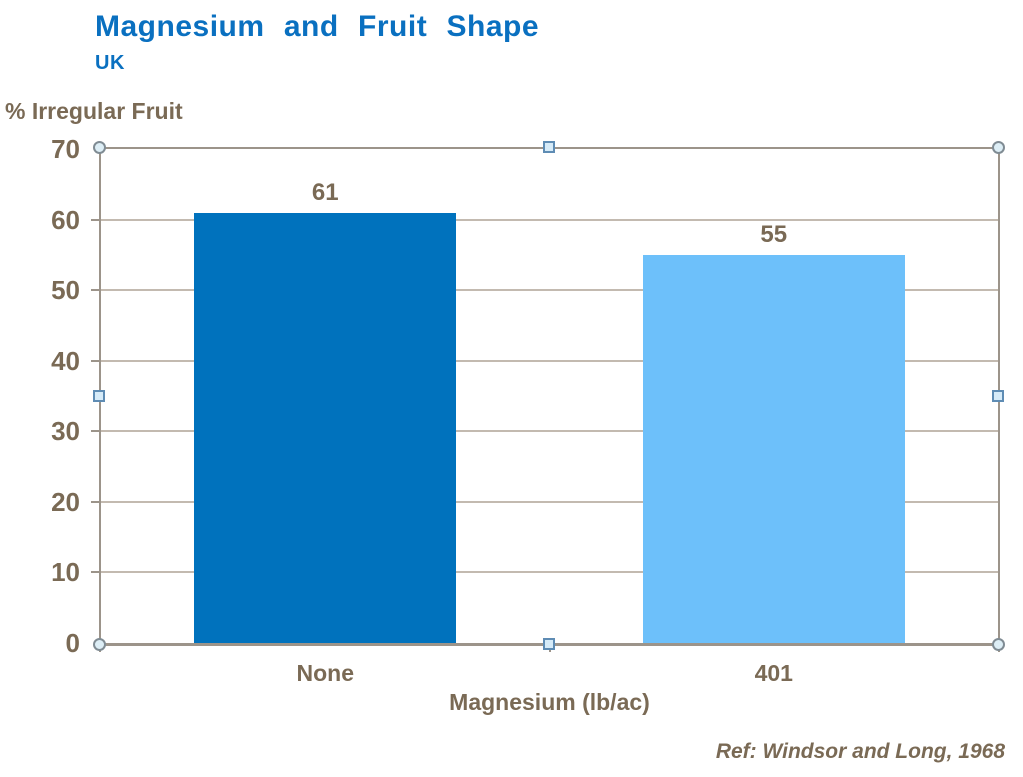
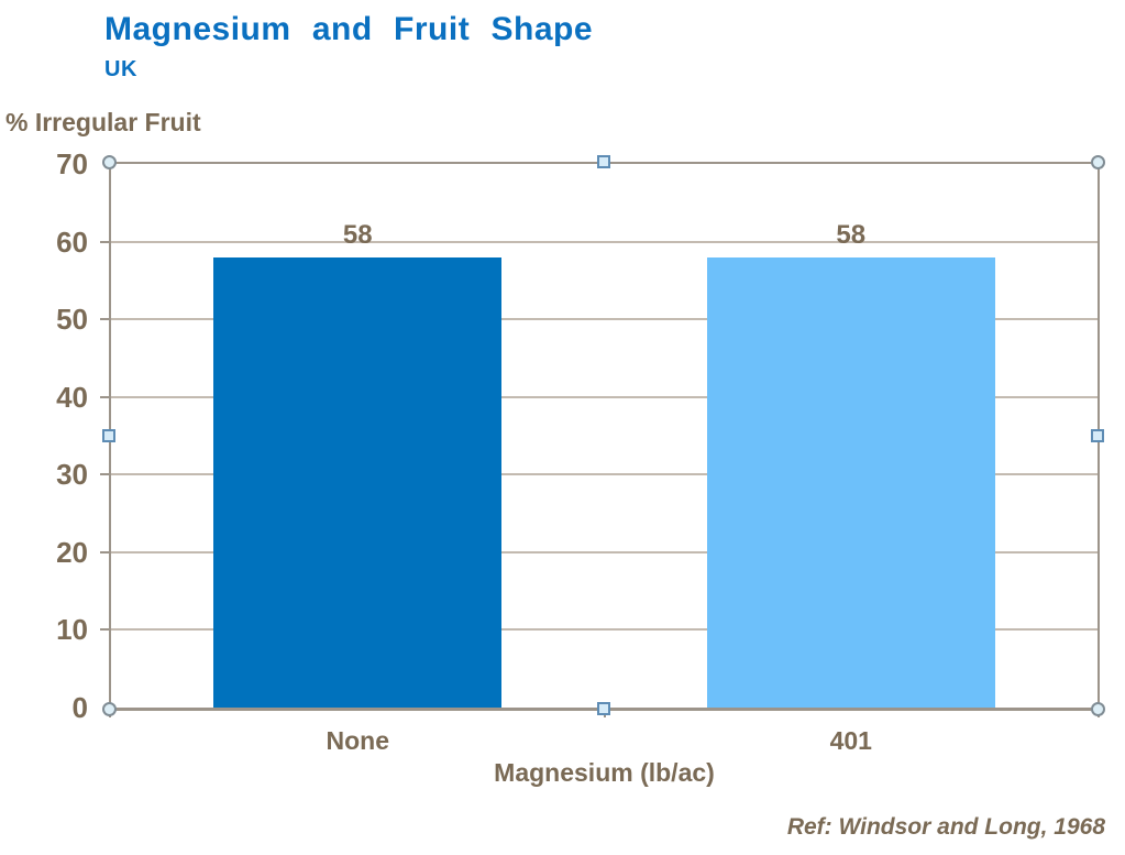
None: 61 -> 58
401: 55 -> 58
